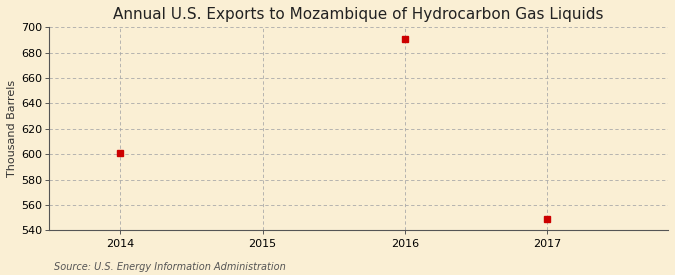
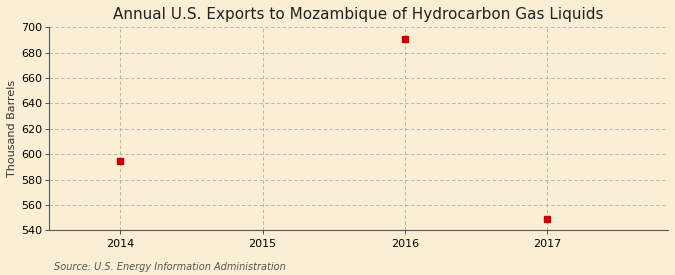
2014: 601 -> 595
